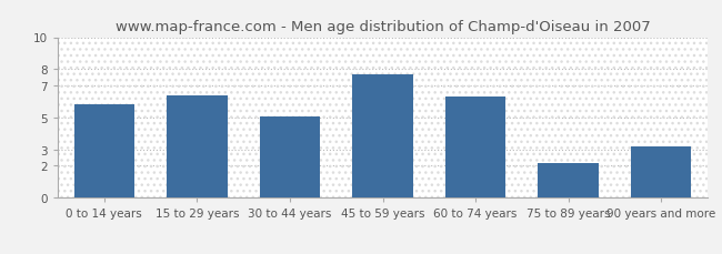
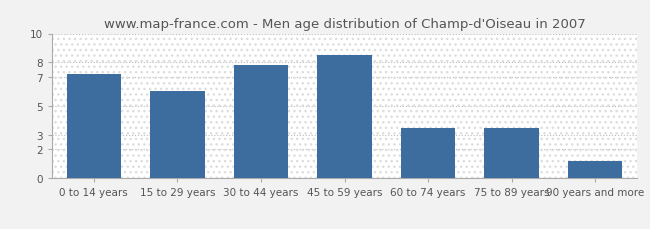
0 to 14 years: 5.8 -> 7.2
15 to 29 years: 6.4 -> 6.0
30 to 44 years: 5.1 -> 7.8
45 to 59 years: 7.7 -> 8.5
60 to 74 years: 6.3 -> 3.5
75 to 89 years: 2.2 -> 3.5
90 years and more: 3.2 -> 1.2
